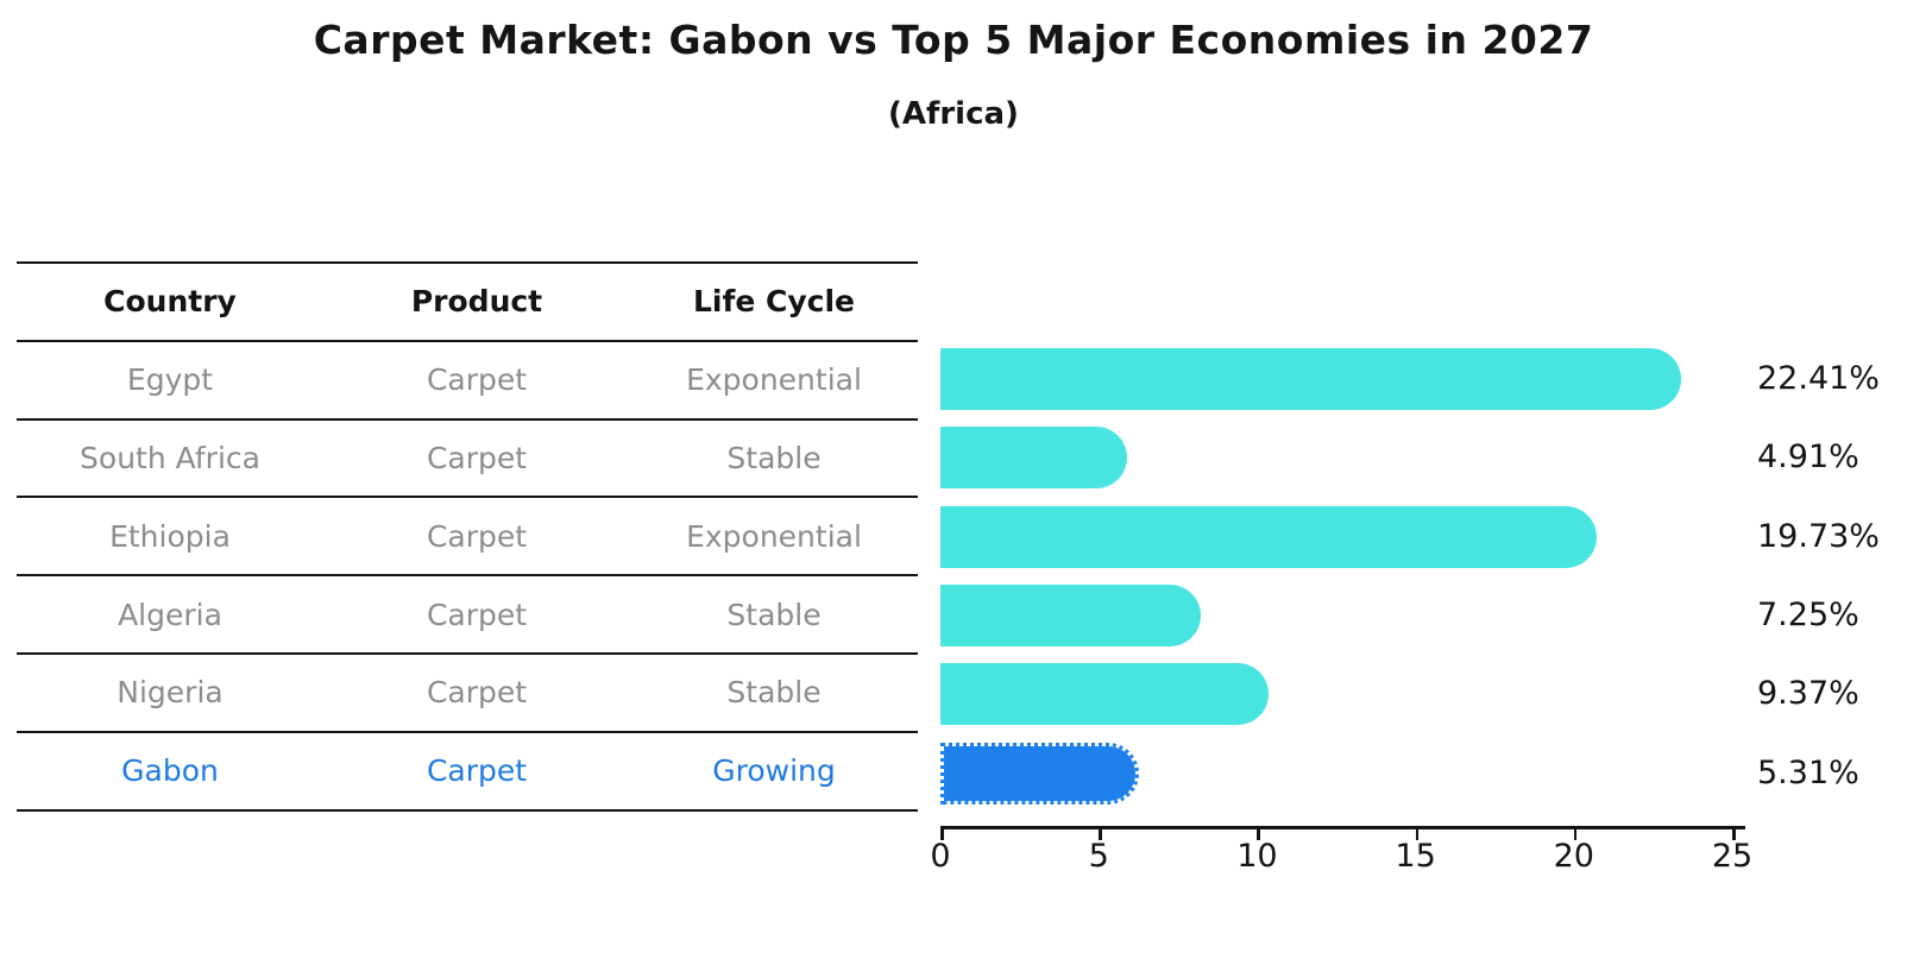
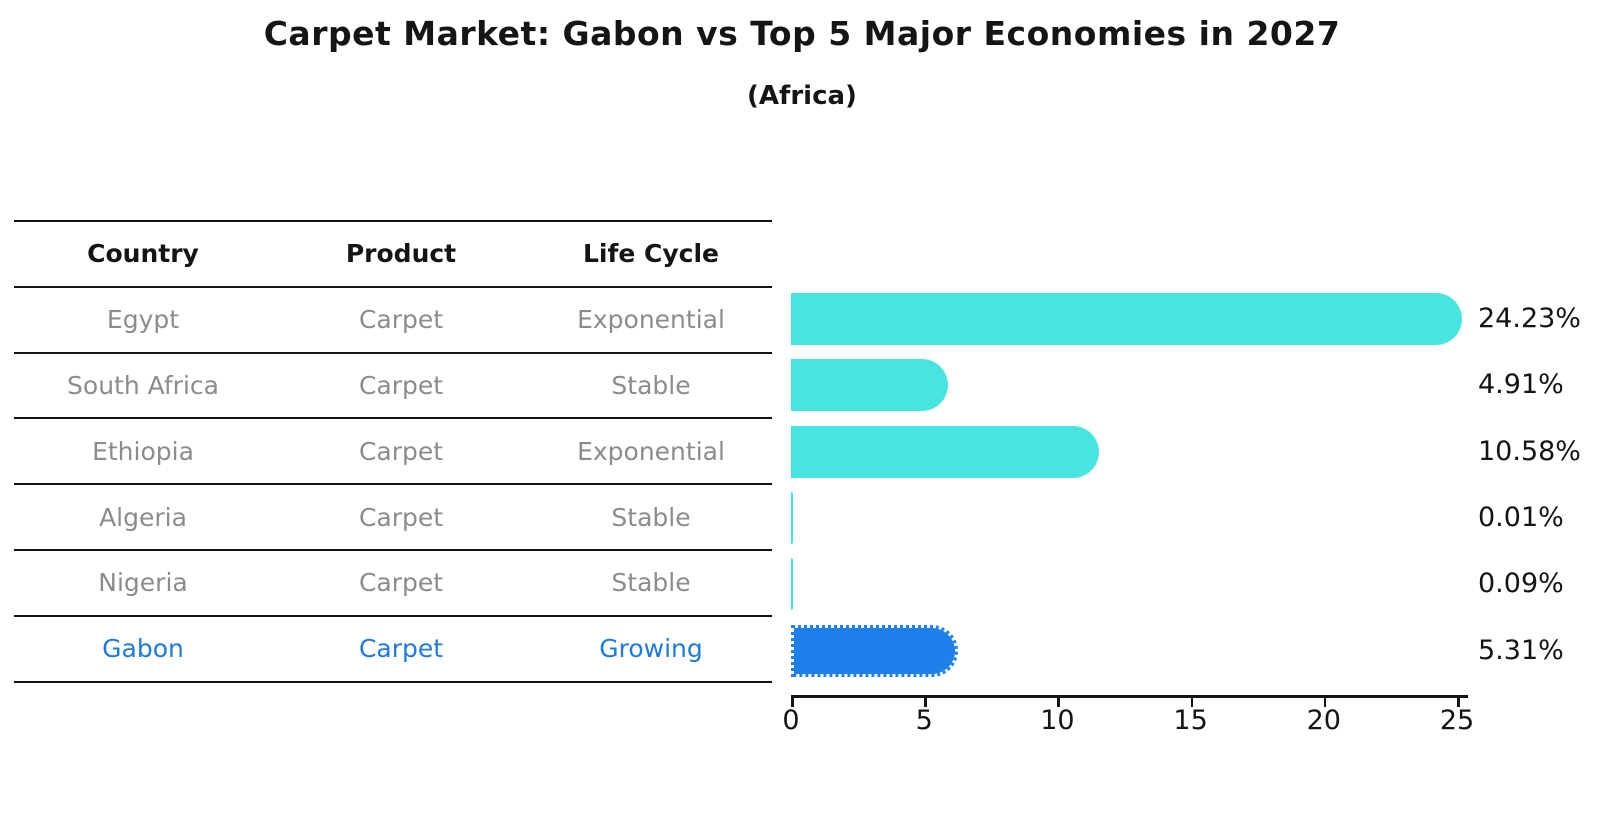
Egypt: 22.41% -> 24.23%
Ethiopia: 19.73% -> 10.58%
Algeria: 7.25% -> 0.01%
Nigeria: 9.37% -> 0.09%
